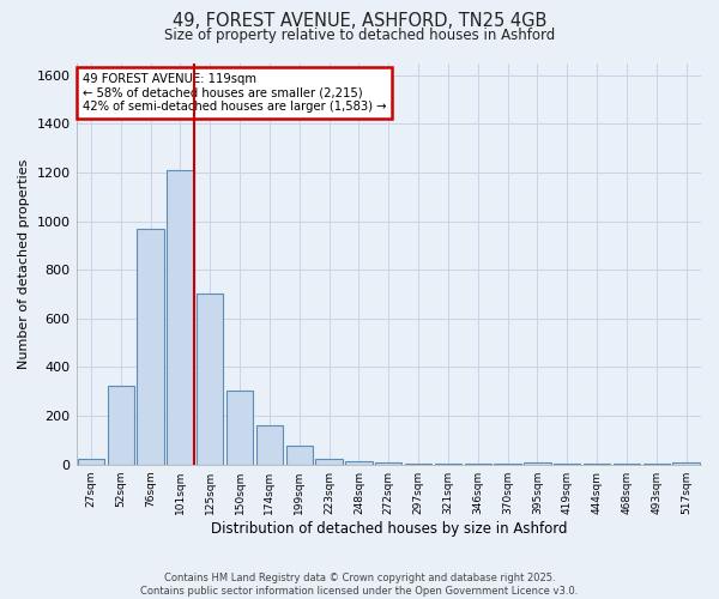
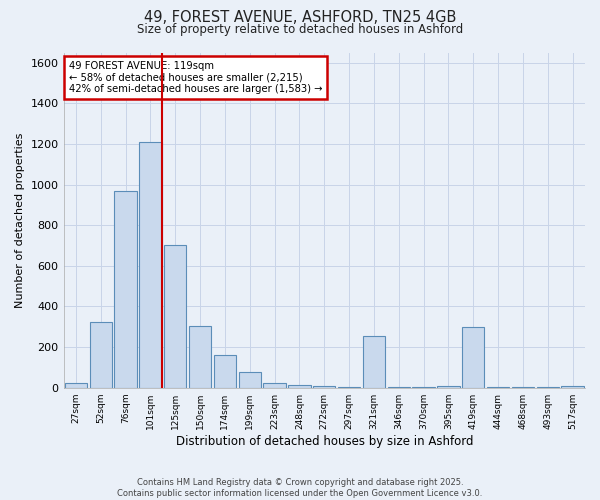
321sqm: 5 -> 255
419sqm: 2 -> 300
